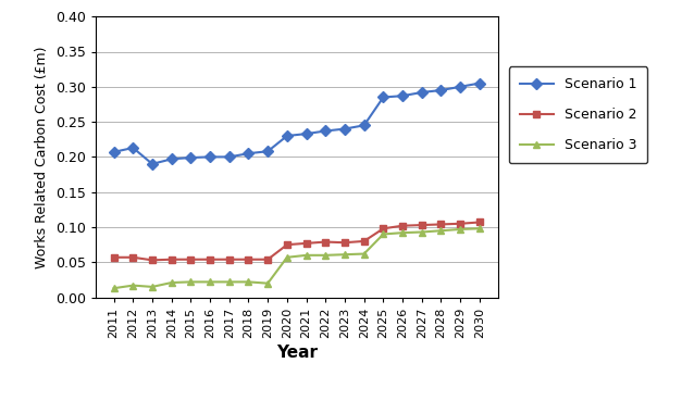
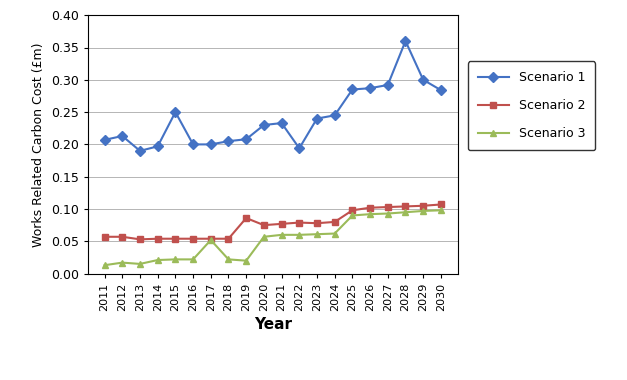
Scenario 1/2015: 0.199 -> 0.250
Scenario 3/2017: 0.022 -> 0.052
Scenario 2/2019: 0.054 -> 0.086
Scenario 1/2022: 0.237 -> 0.194
Scenario 1/2028: 0.295 -> 0.360
Scenario 1/2030: 0.305 -> 0.284
